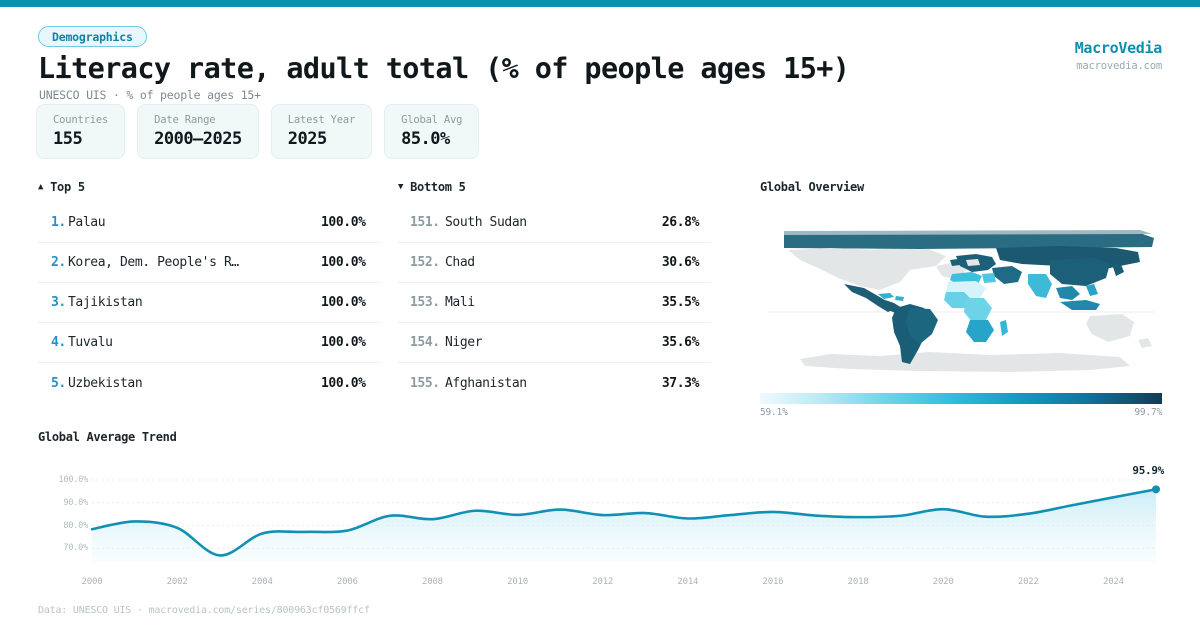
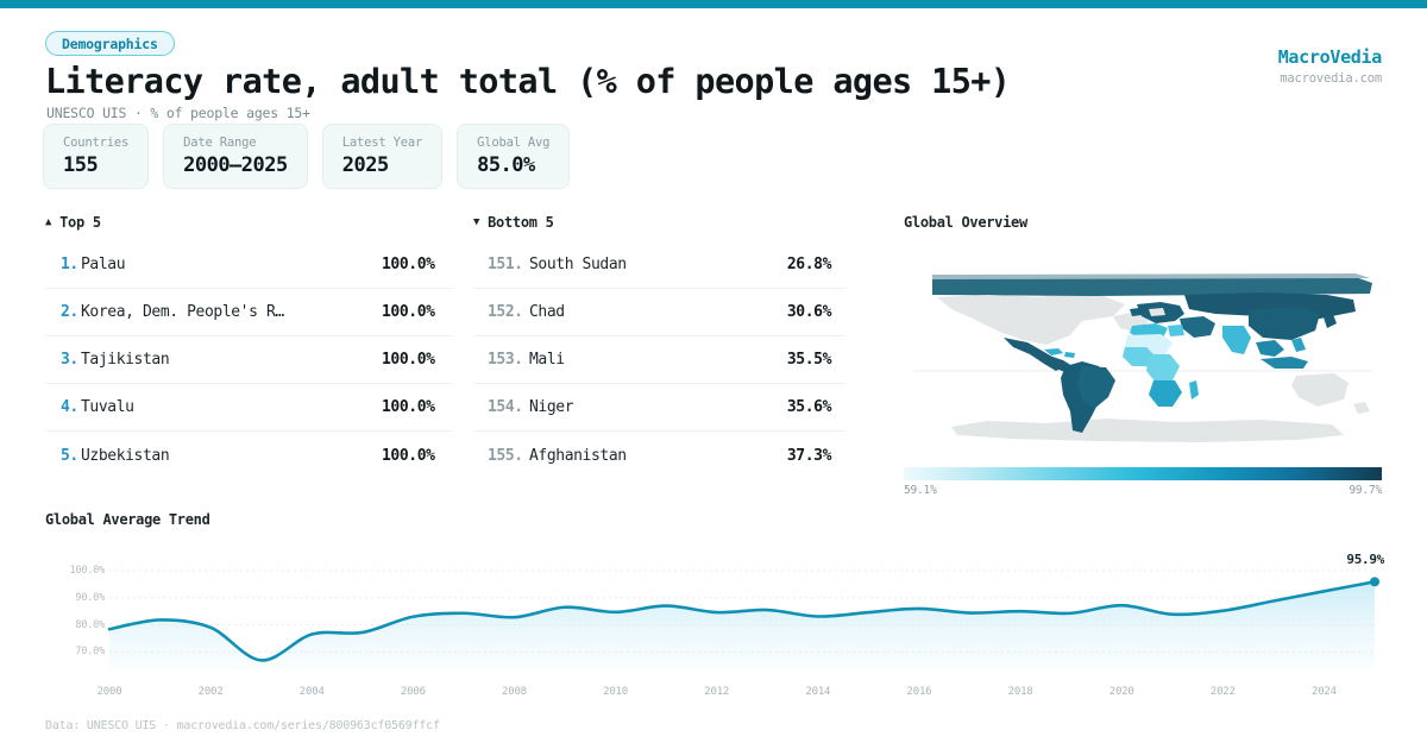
2006: 78% -> 83%
2018: 84% -> 85%
